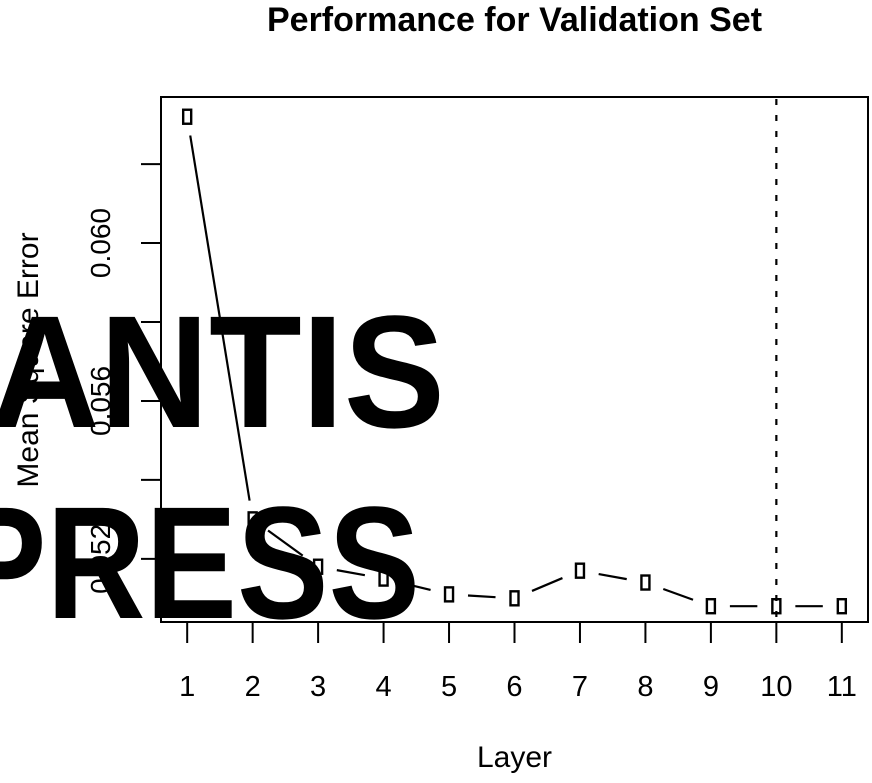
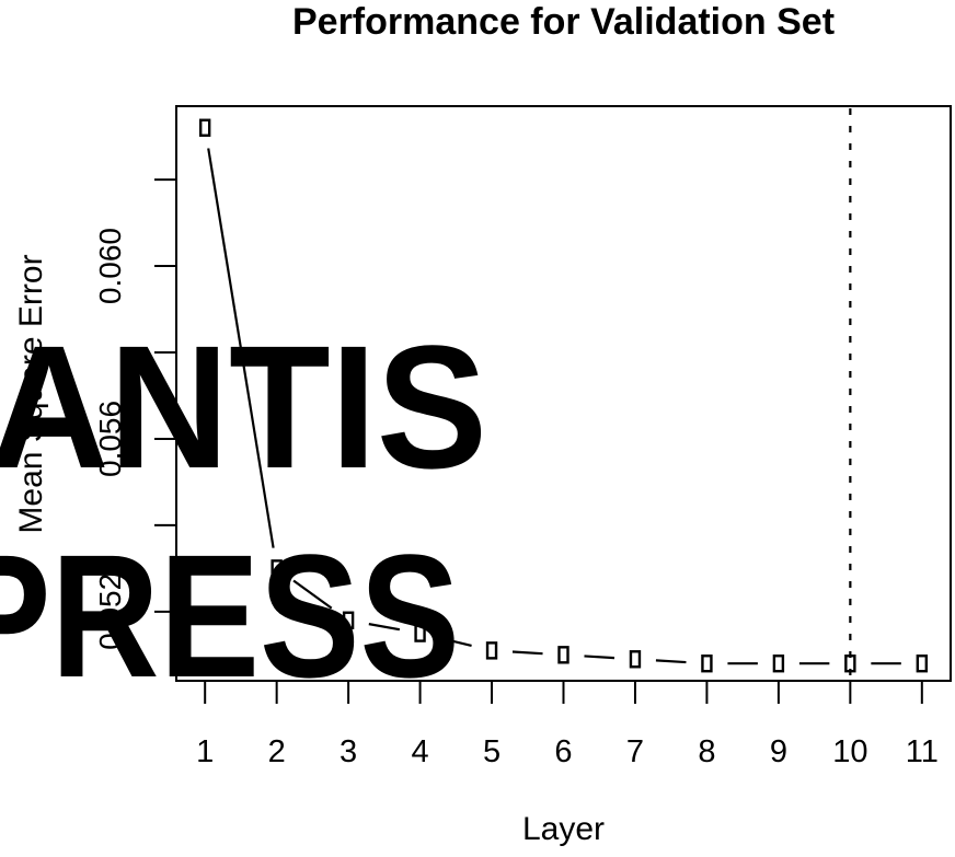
7: 0.0517 -> 0.0509
8: 0.0514 -> 0.0508
